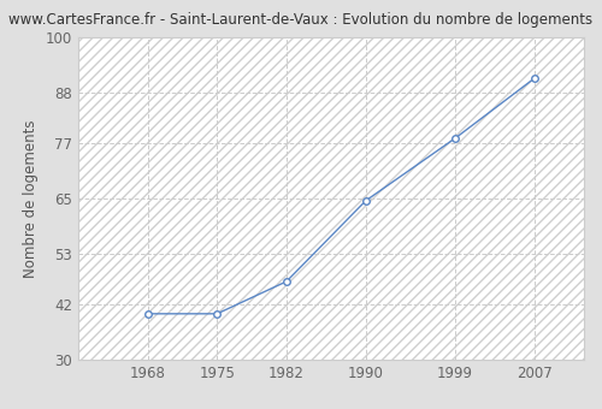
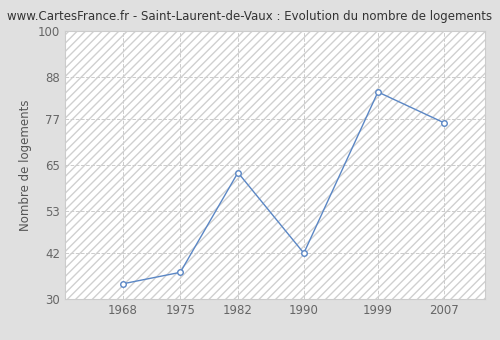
1968: 40.0 -> 34.0
1975: 40.0 -> 37.0
1982: 47.0 -> 63.0
1990: 64.5 -> 42.0
1999: 78.0 -> 84.0
2007: 91.0 -> 76.0
